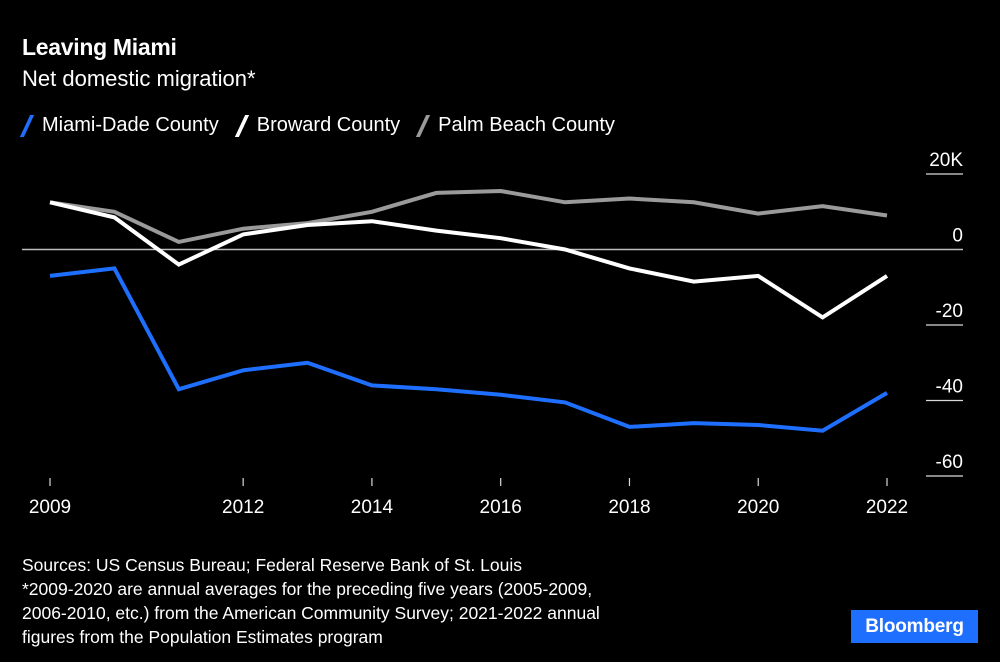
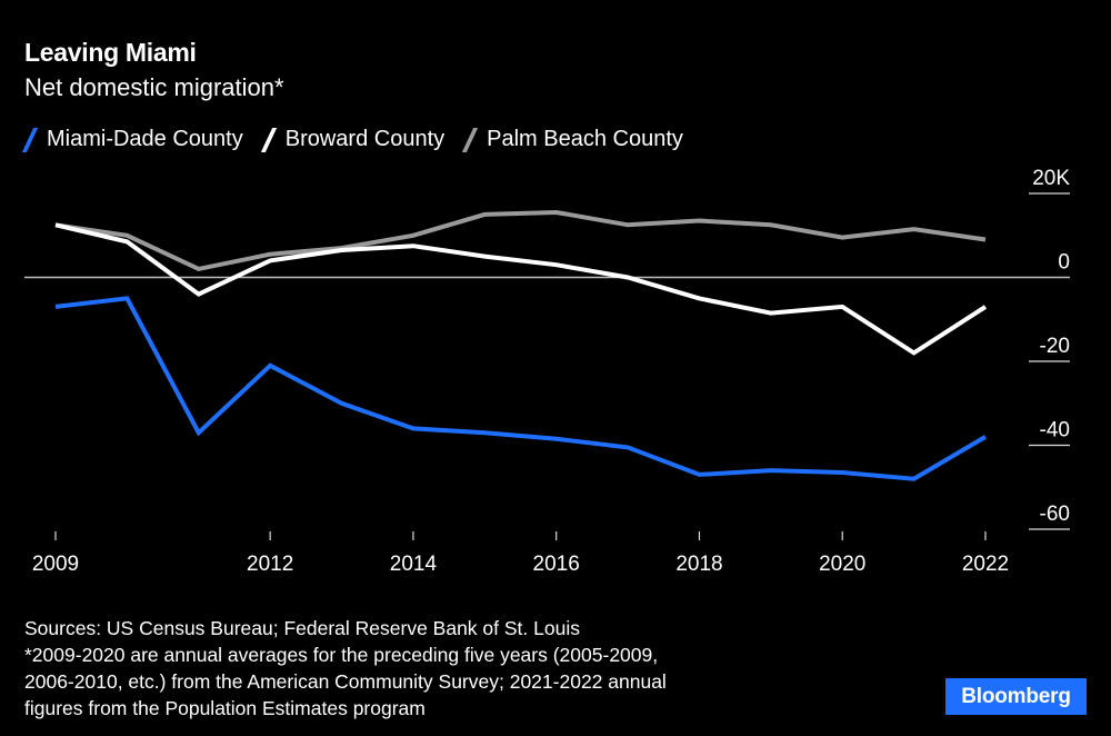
Miami-Dade County/2012: -32K -> -21K
